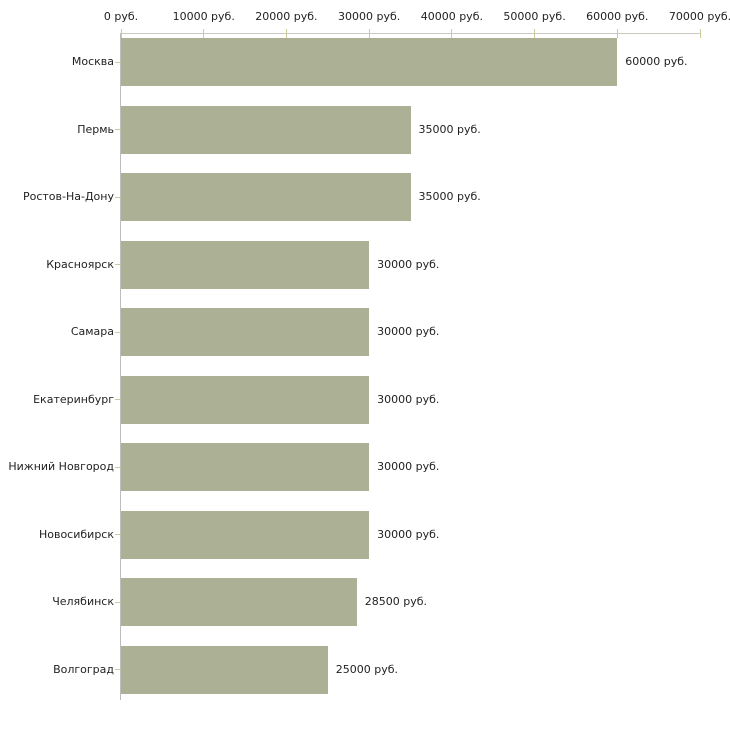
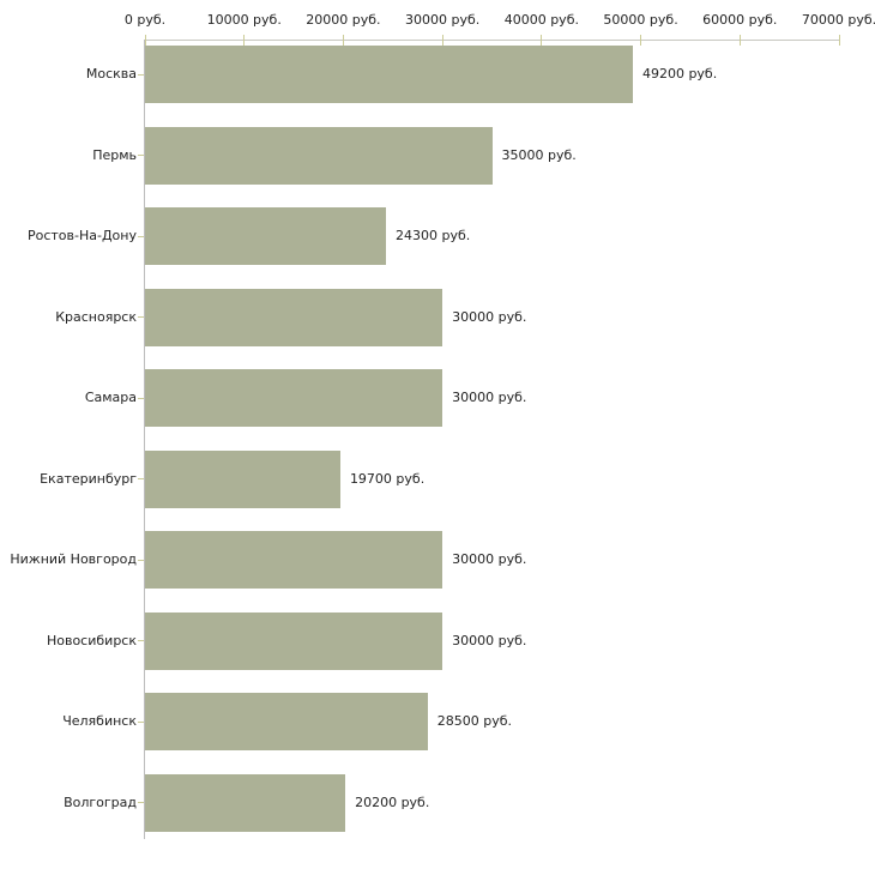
Москва: 60000 -> 49200
Ростов-На-Дону: 35000 -> 24300
Екатеринбург: 30000 -> 19700
Волгоград: 25000 -> 20200
